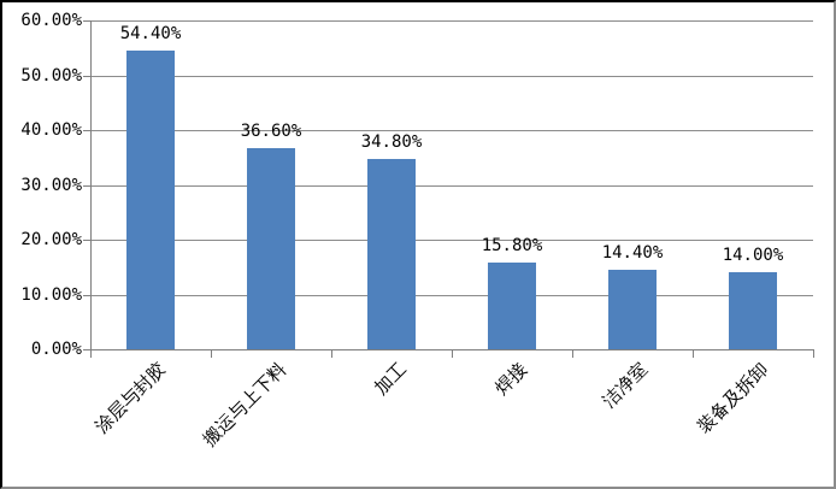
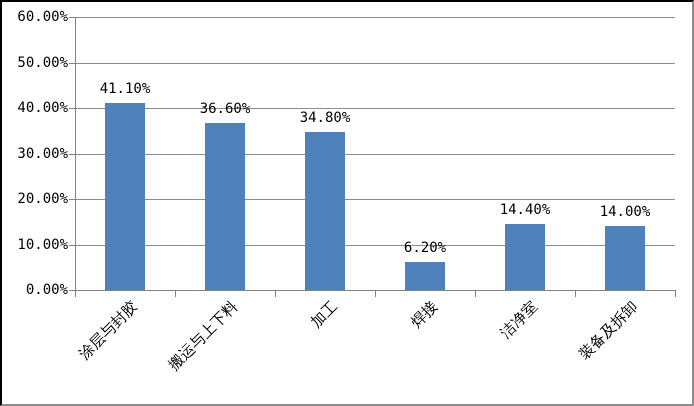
涂层与封胶: 54.40% -> 41.10%
焊接: 15.80% -> 6.20%
